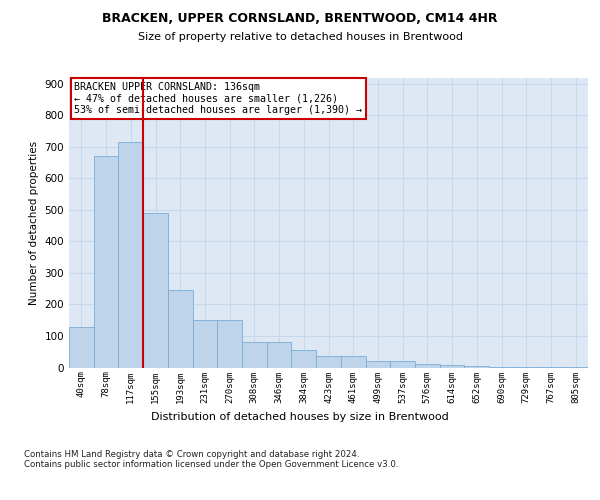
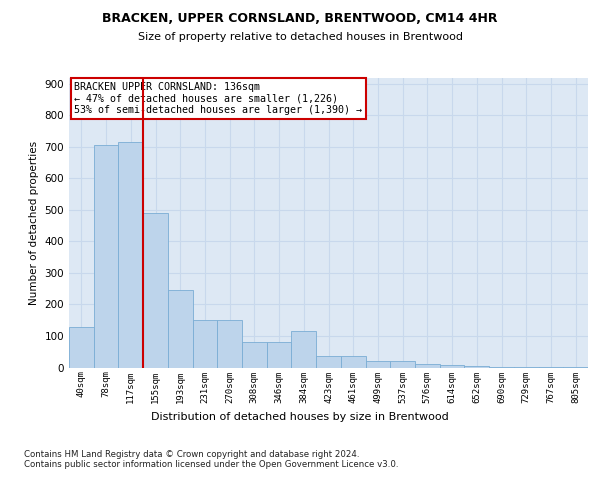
78sqm: 670 -> 705
384sqm: 55 -> 115
